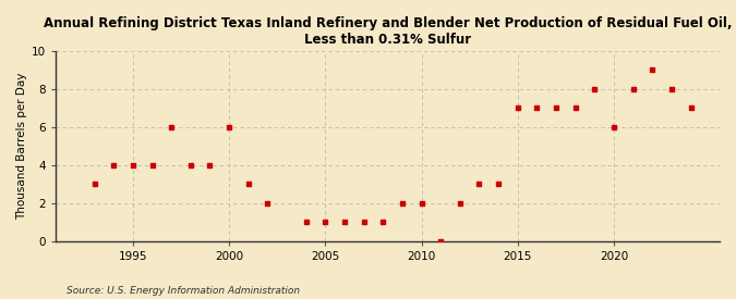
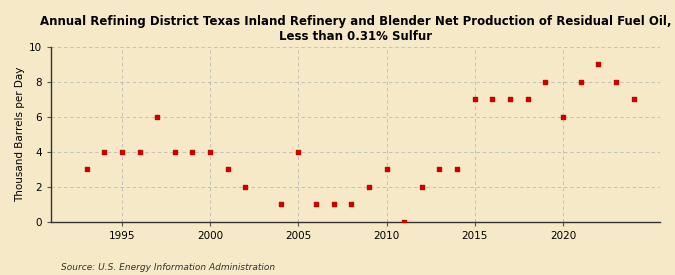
2000: 6 -> 4
2005: 1 -> 4
2010: 2 -> 3
